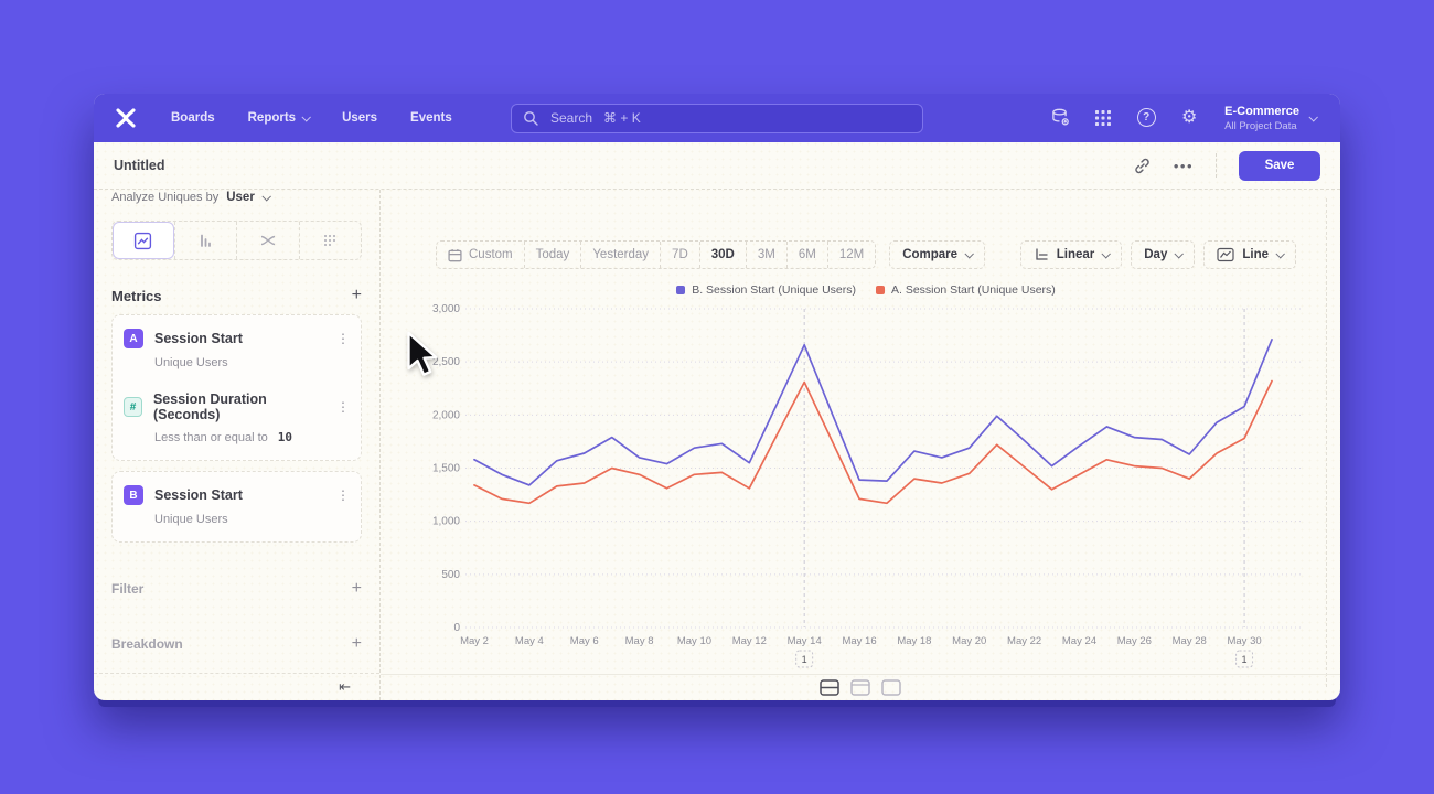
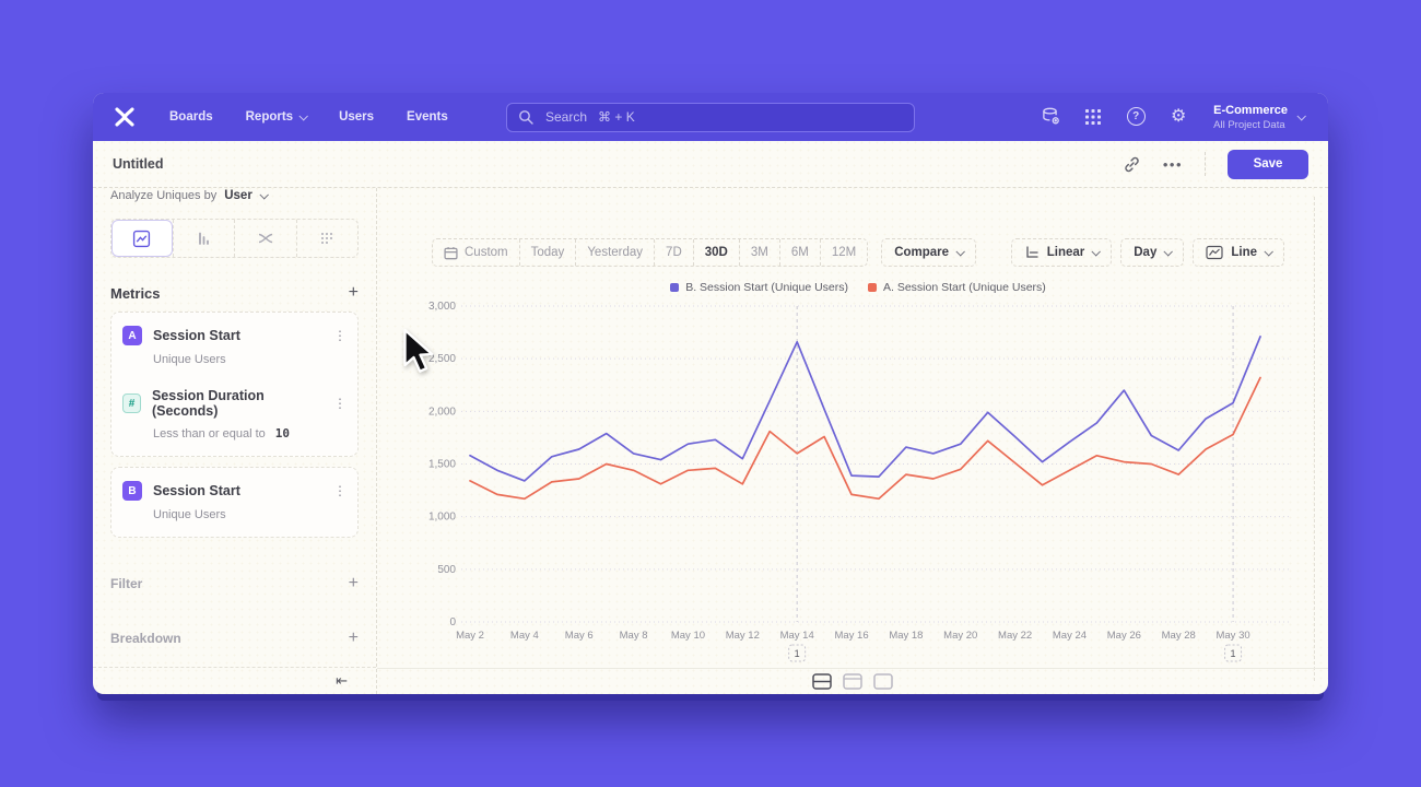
A. Session Start (Unique Users)/May 14: 2300 -> 1600
B. Session Start (Unique Users)/May 26: 1800 -> 2200
